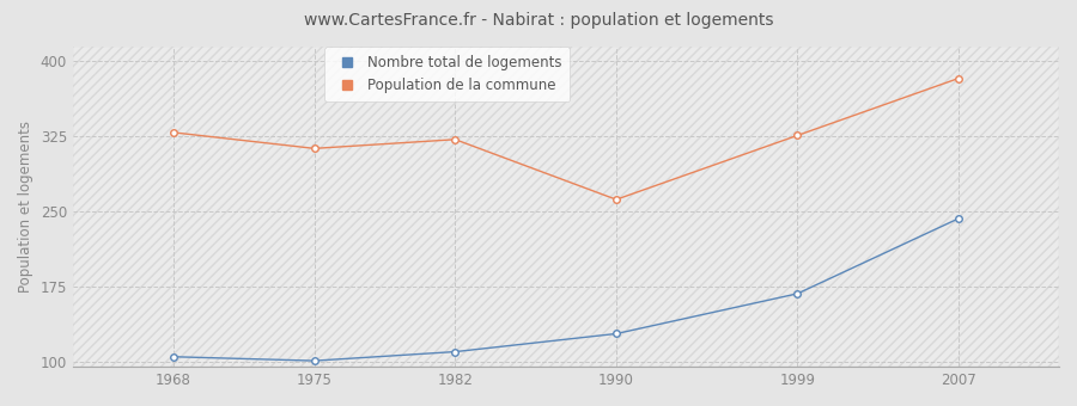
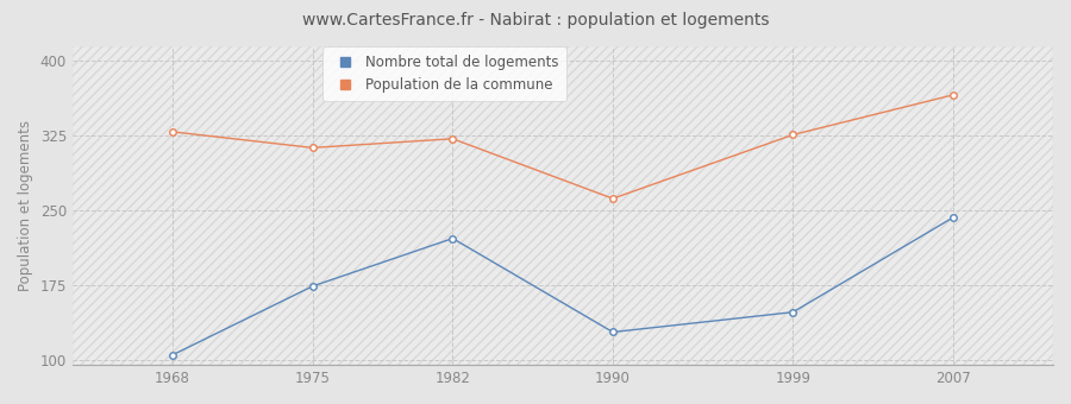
Nombre total de logements/1975: 101 -> 174
Nombre total de logements/1982: 110 -> 222
Nombre total de logements/1999: 168 -> 148
Population de la commune/2007: 383 -> 366
